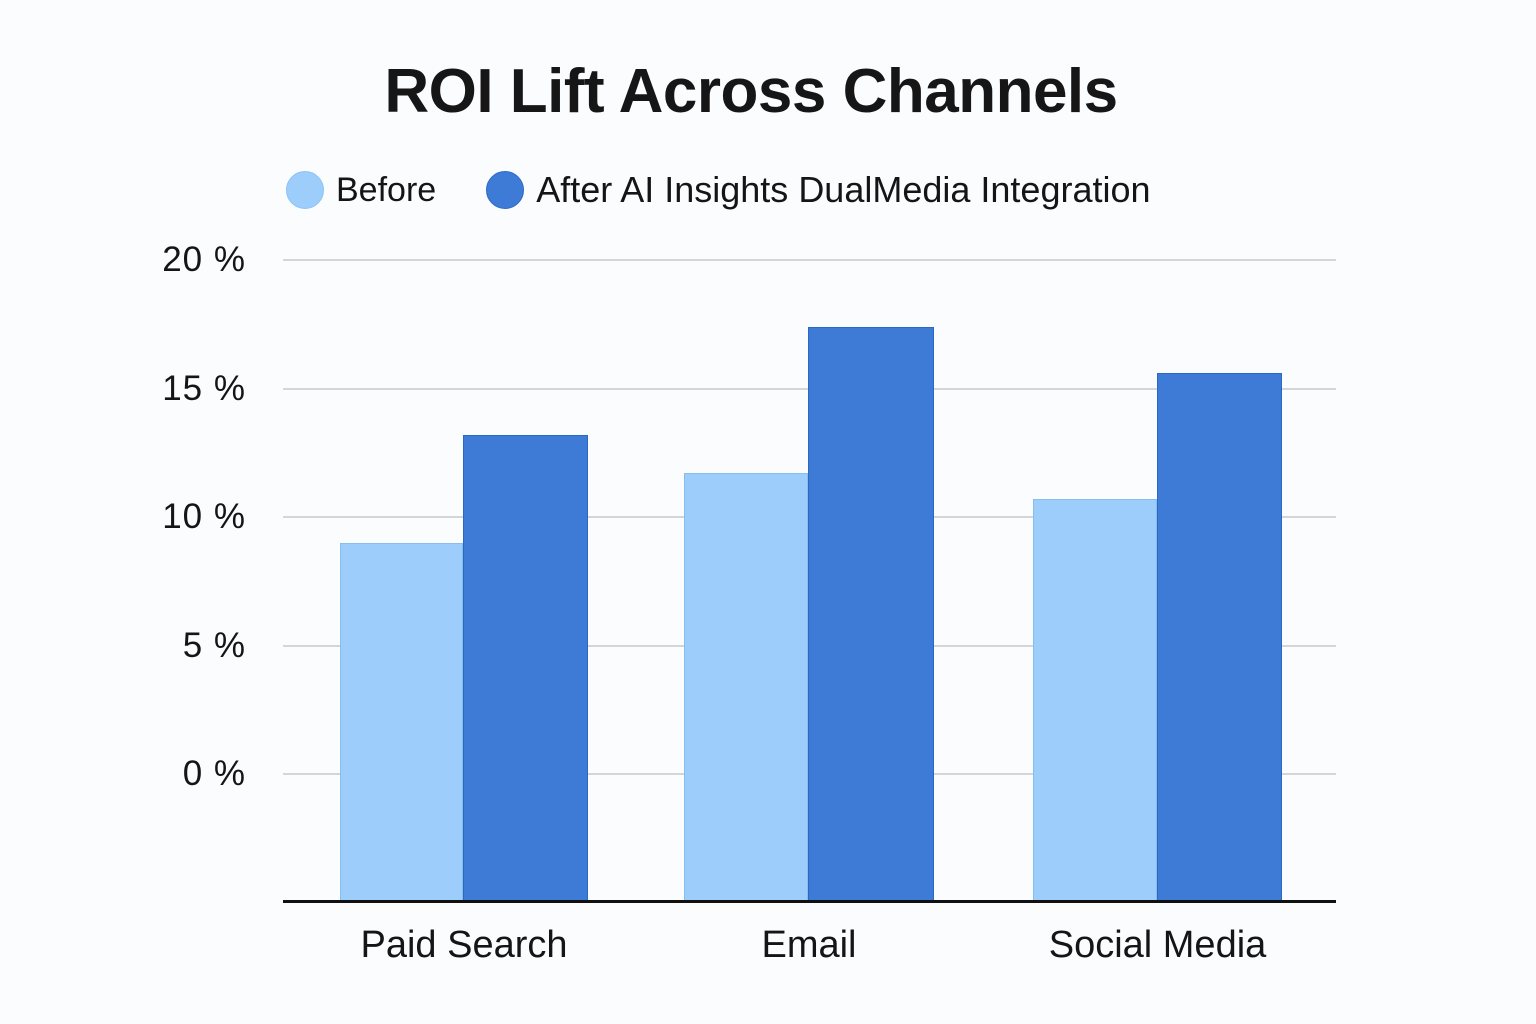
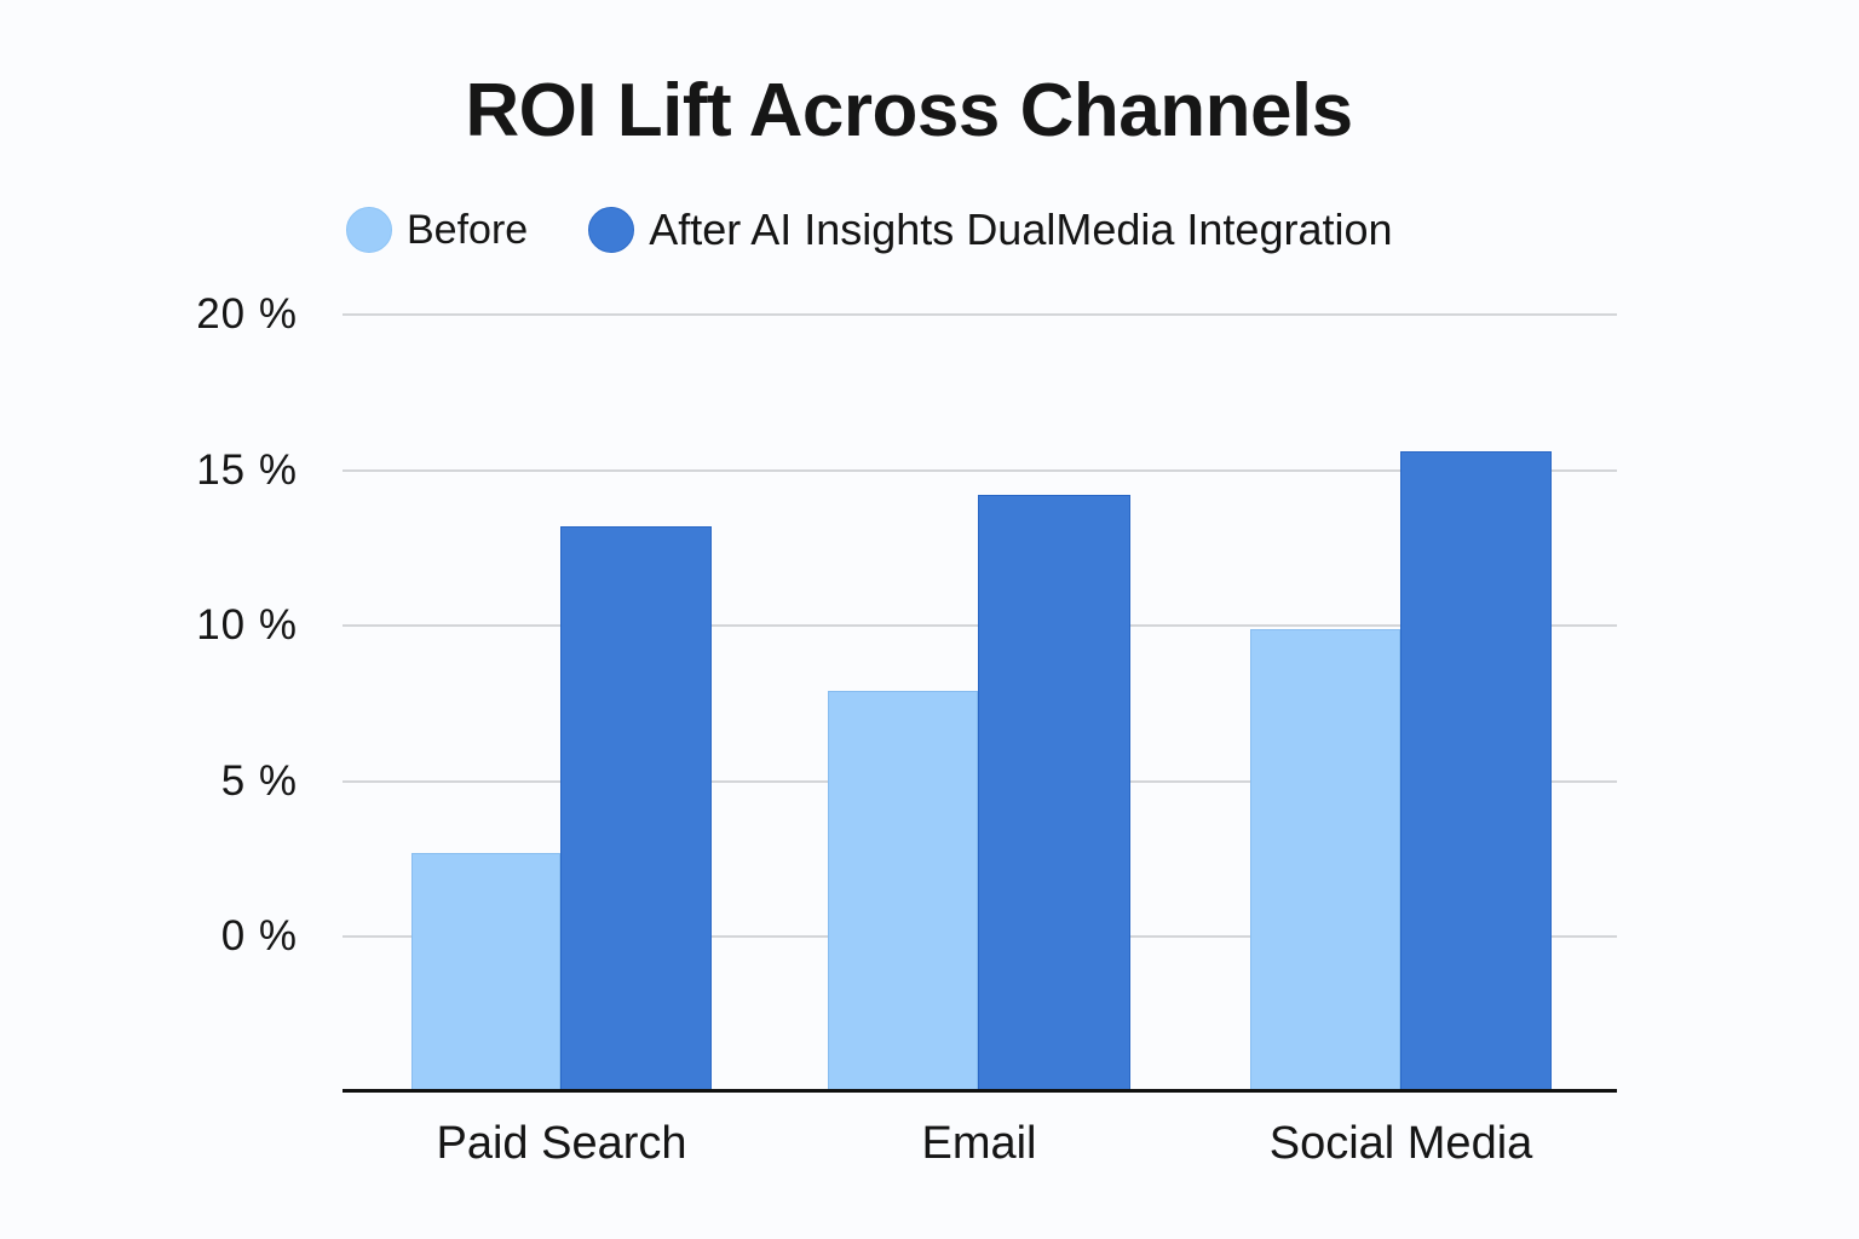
Before/Paid Search: 9.0% -> 2.7%
Before/Email: 11.7% -> 7.9%
After AI Insights DualMedia Integration/Email: 17.4% -> 14.2%
Before/Social Media: 10.7% -> 9.9%
